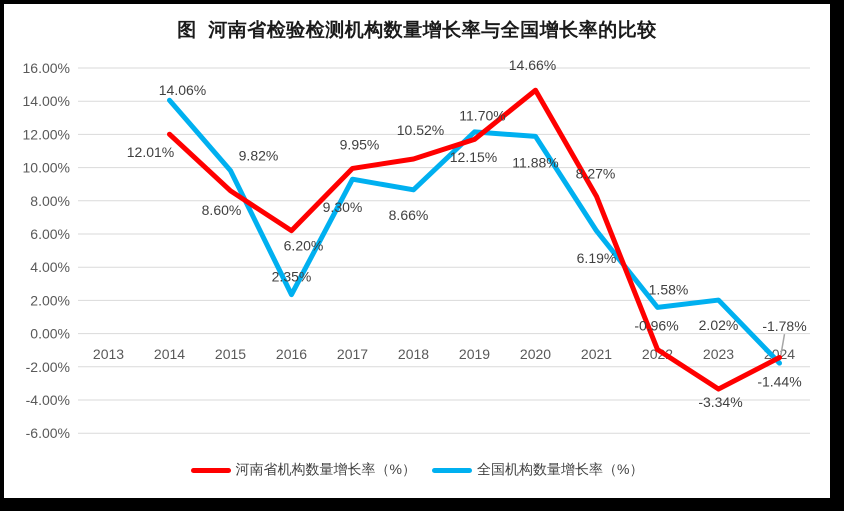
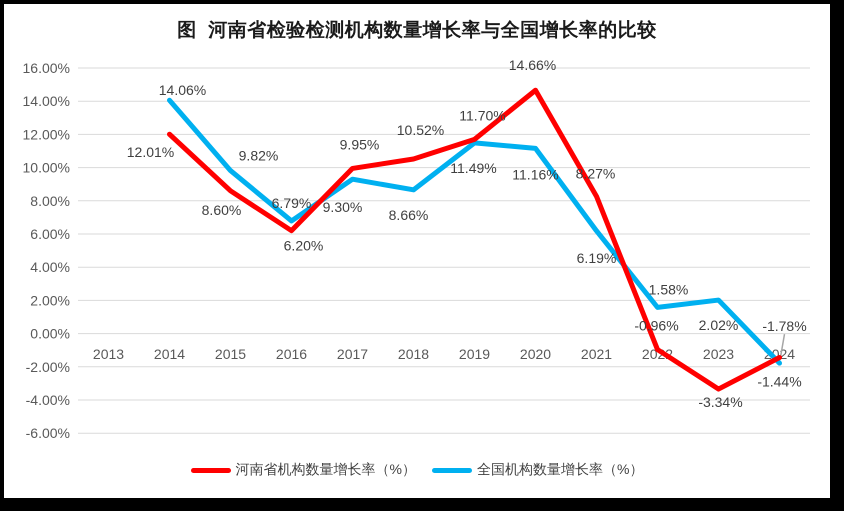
全国机构数量增长率（%）/2016: 2.35% -> 6.79%
全国机构数量增长率（%）/2019: 12.15% -> 11.49%
全国机构数量增长率（%）/2020: 11.88% -> 11.16%
